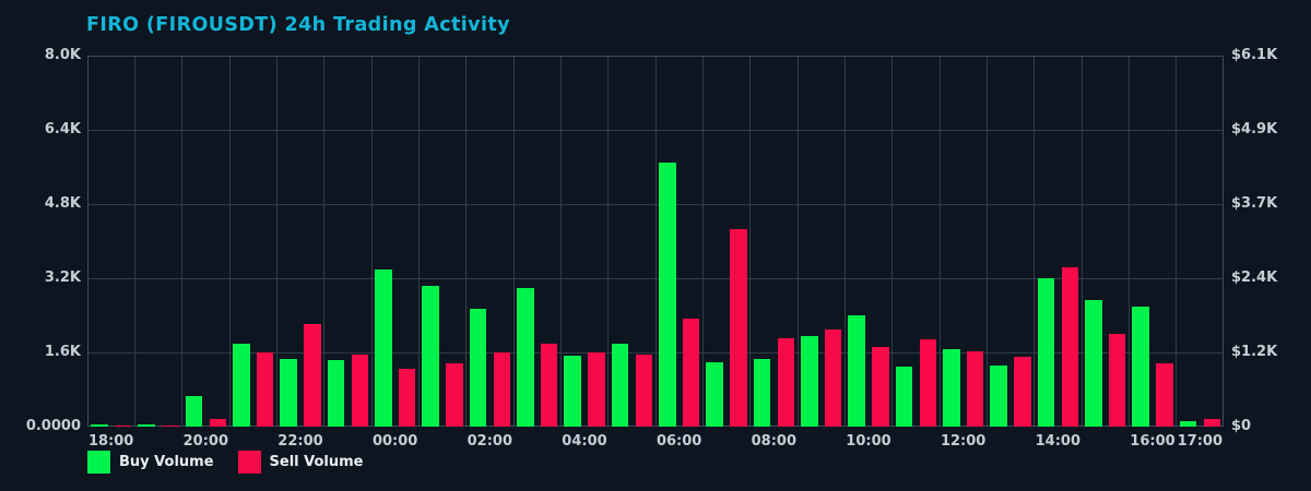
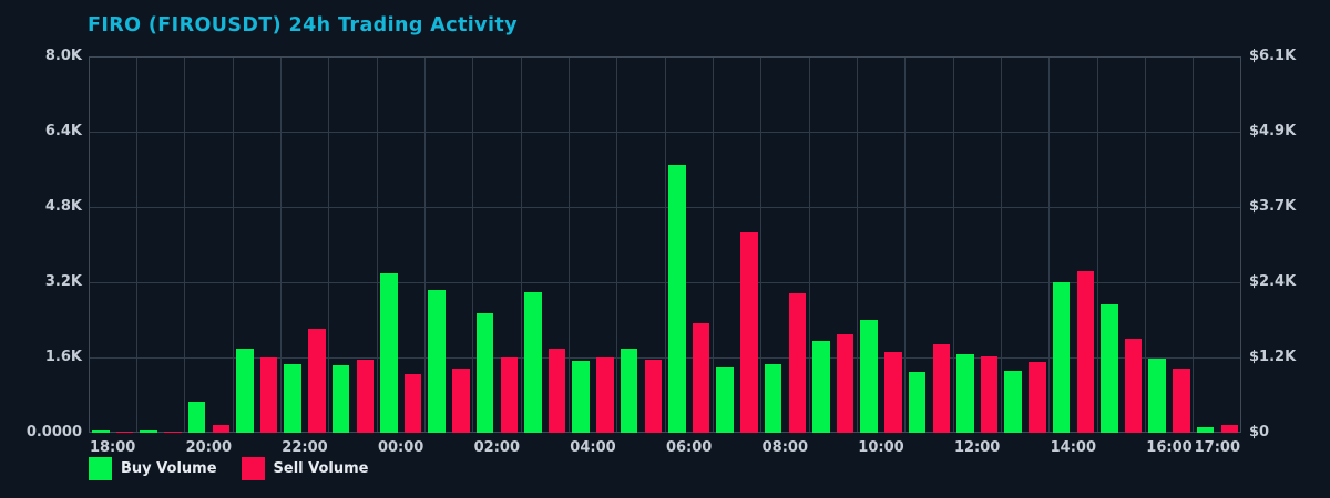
Sell Volume/08:00: 1.9K -> 3.0K
Buy Volume/16:00: 2.6K -> 1.6K
